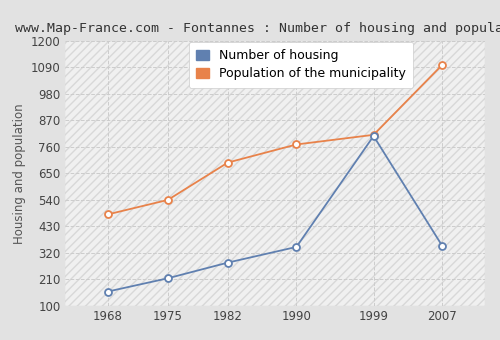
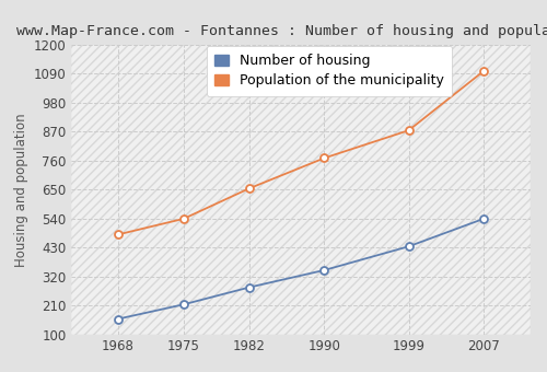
Population of the municipality/1982: 695 -> 655
Number of housing/1999: 805 -> 435
Population of the municipality/1999: 810 -> 875
Number of housing/2007: 350 -> 540
